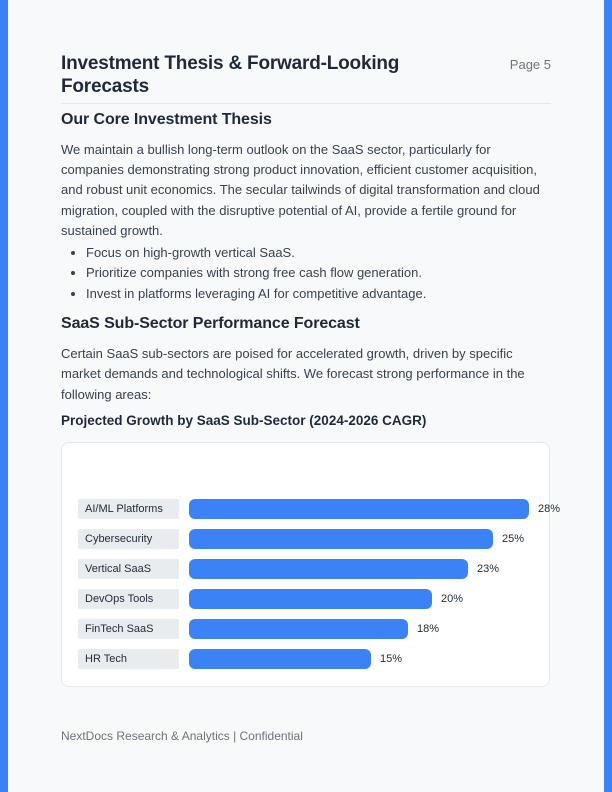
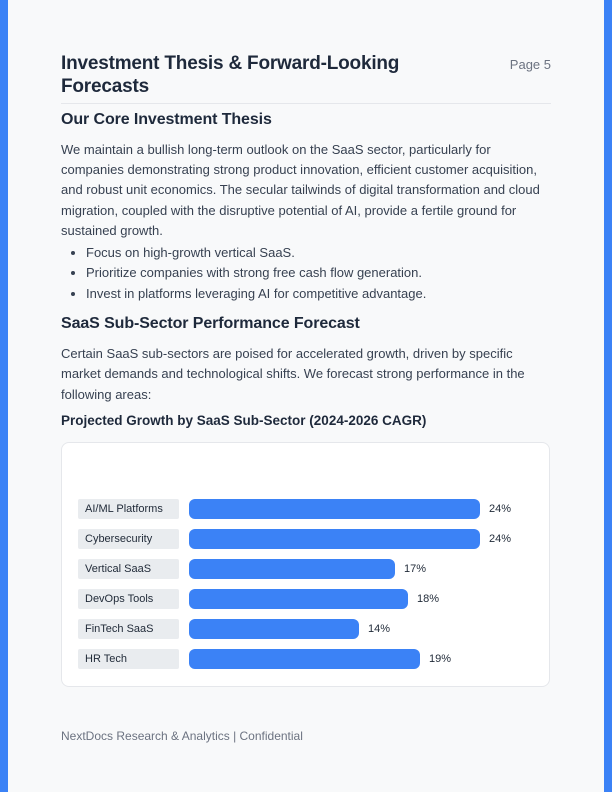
AI/ML Platforms: 28% -> 24%
Cybersecurity: 25% -> 24%
Vertical SaaS: 23% -> 17%
DevOps Tools: 20% -> 18%
FinTech SaaS: 18% -> 14%
HR Tech: 15% -> 19%
